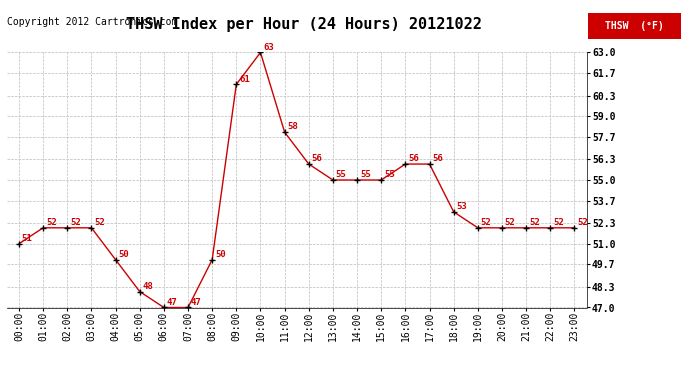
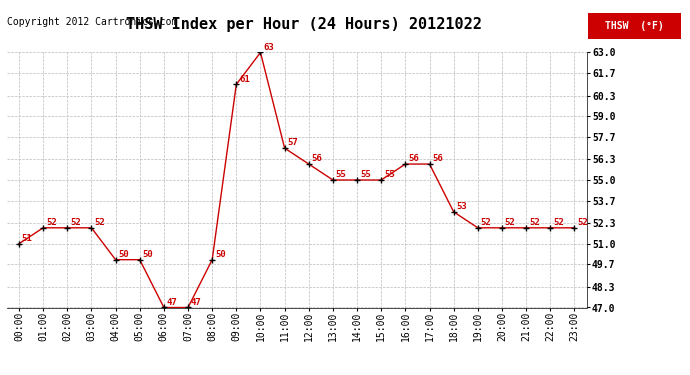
05:00: 48 -> 50
11:00: 58 -> 57
